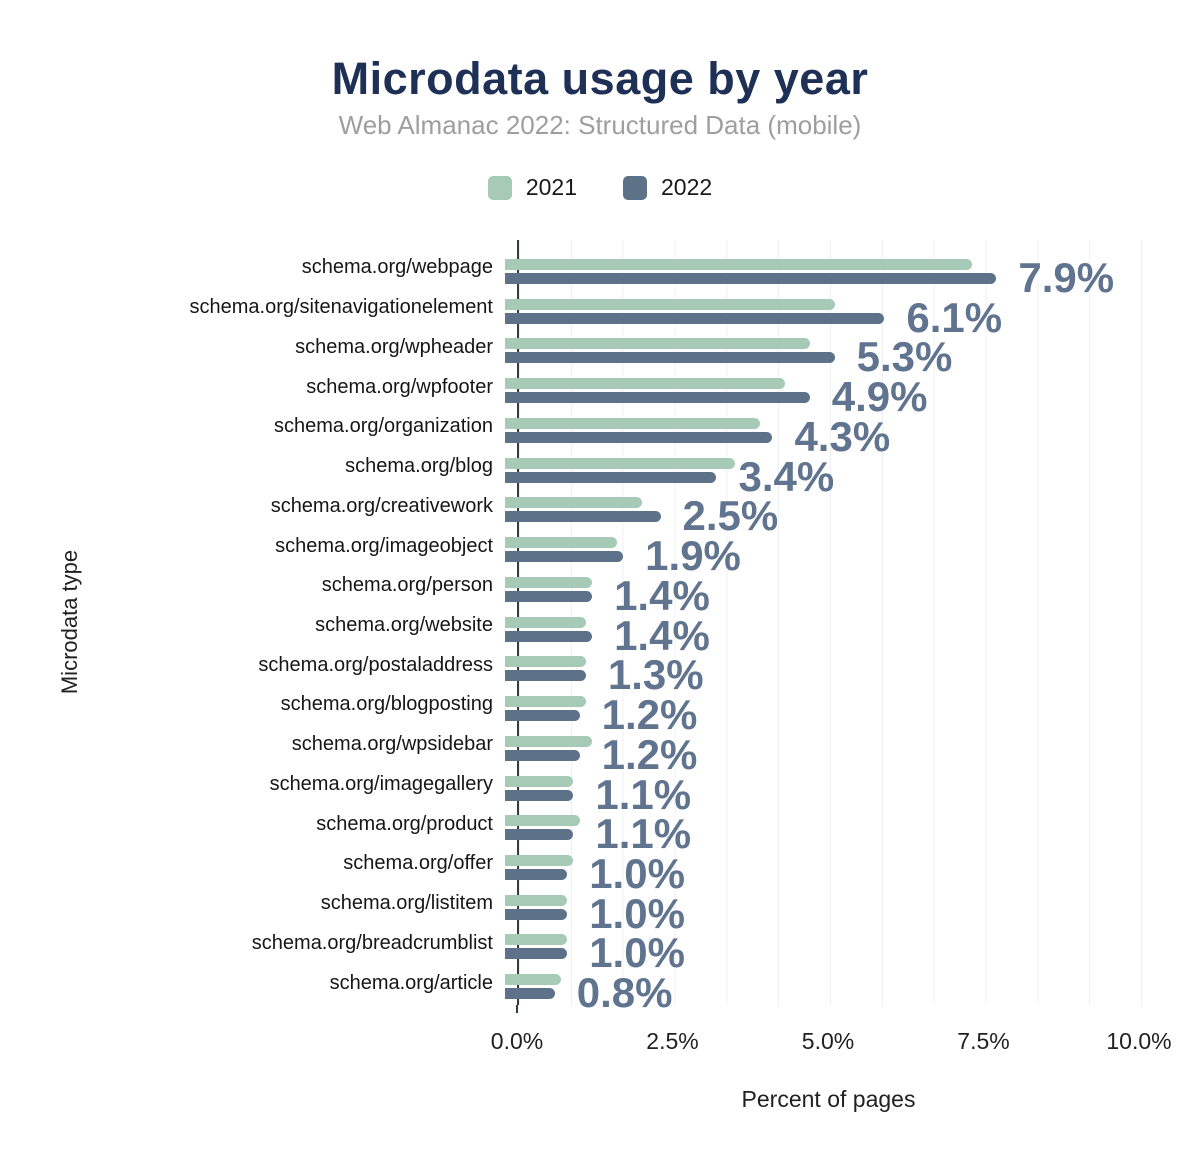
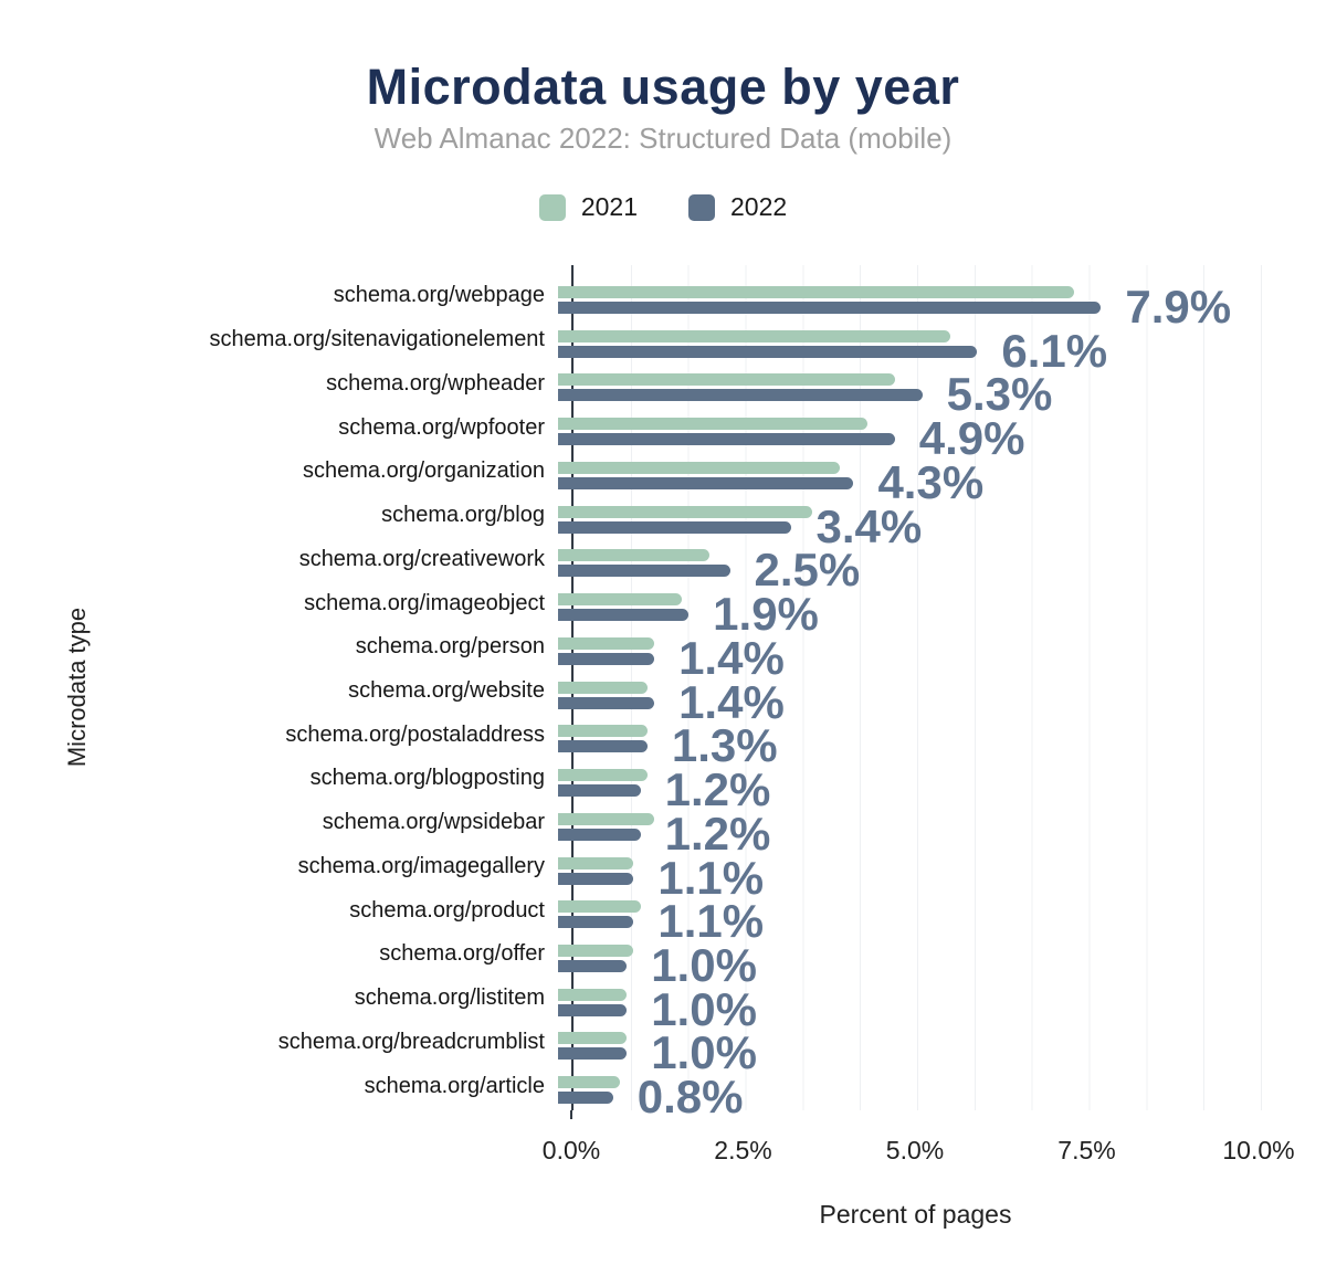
2021/schema.org/sitenavigationelement: 5.3% -> 5.7%
